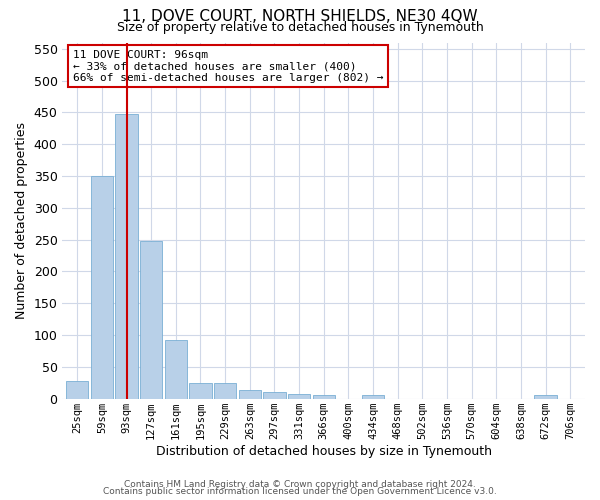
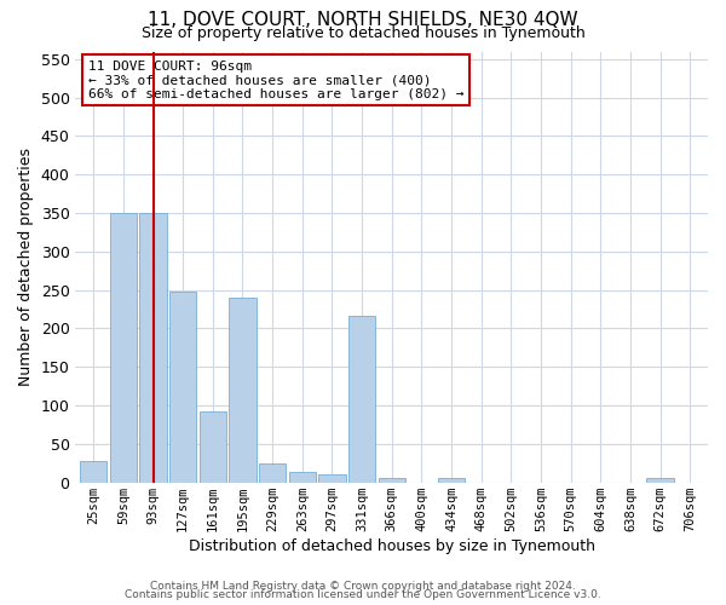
93sqm: 447 -> 350
195sqm: 25 -> 240
331sqm: 8 -> 216
